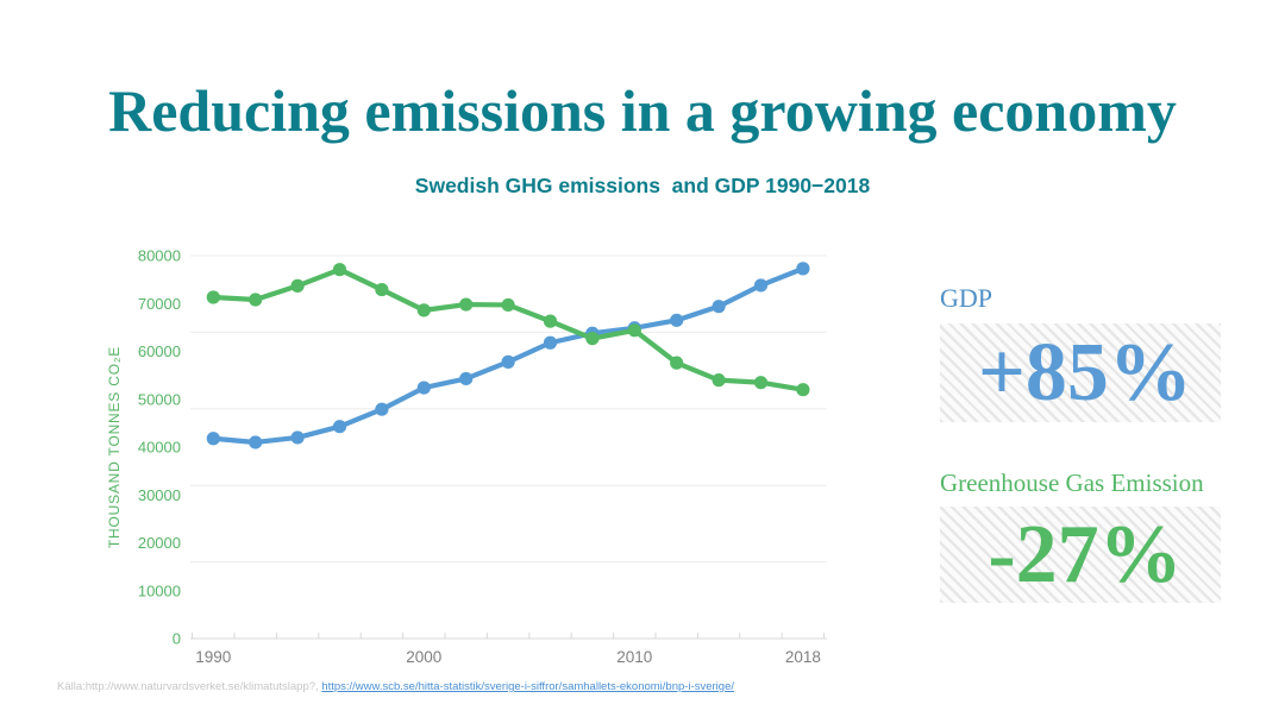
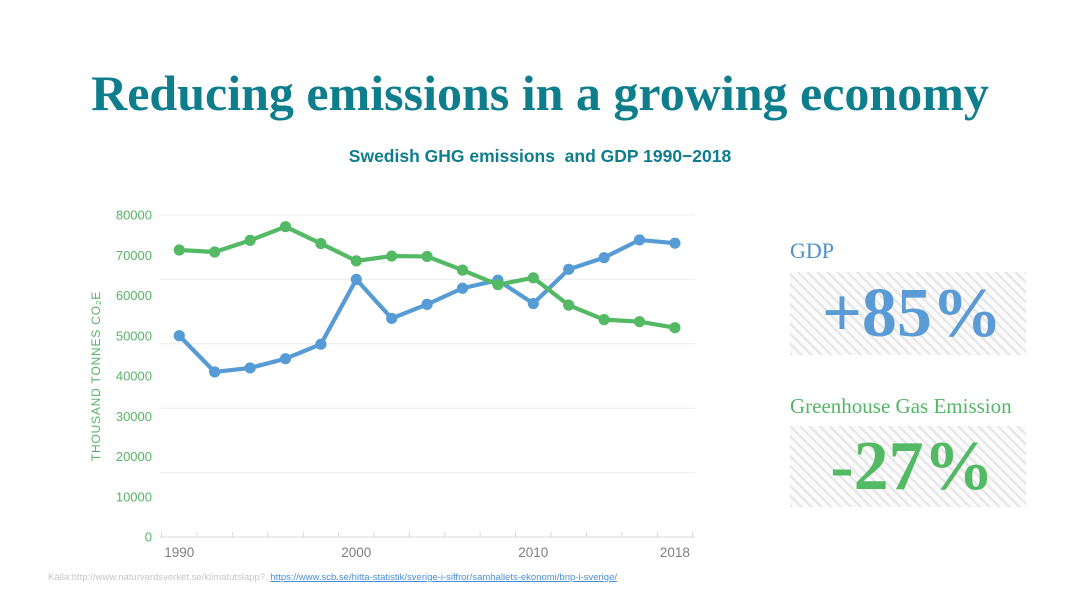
GDP/1990: 42000 -> 50000
GDP/2000: 52000 -> 64000
GDP/2010: 65000 -> 58000
GDP/2018: 77000 -> 73000
